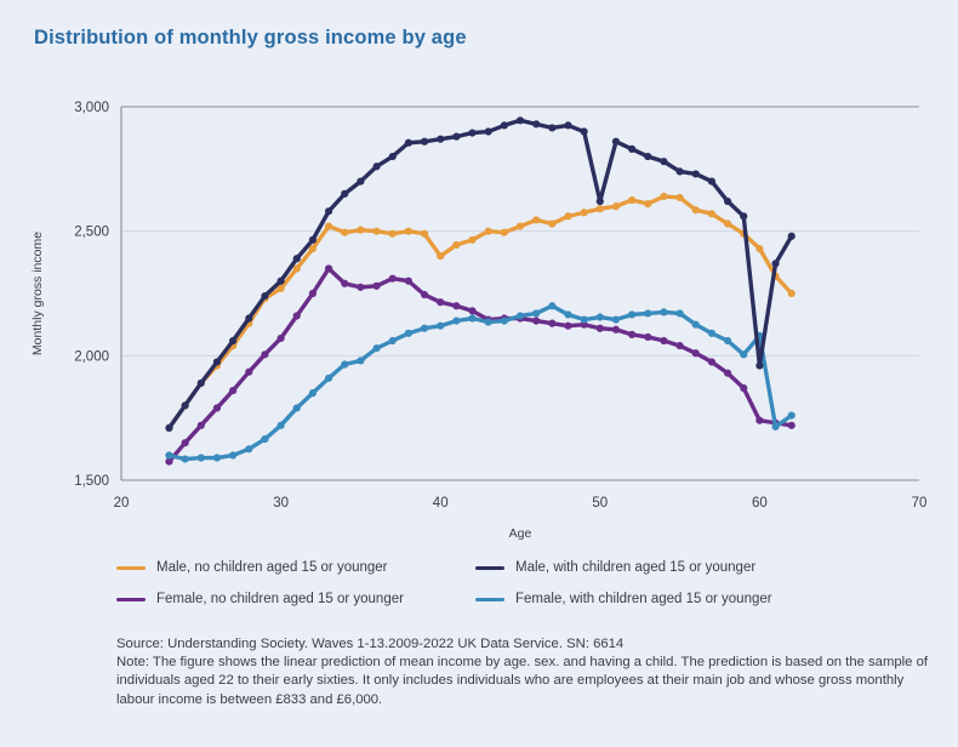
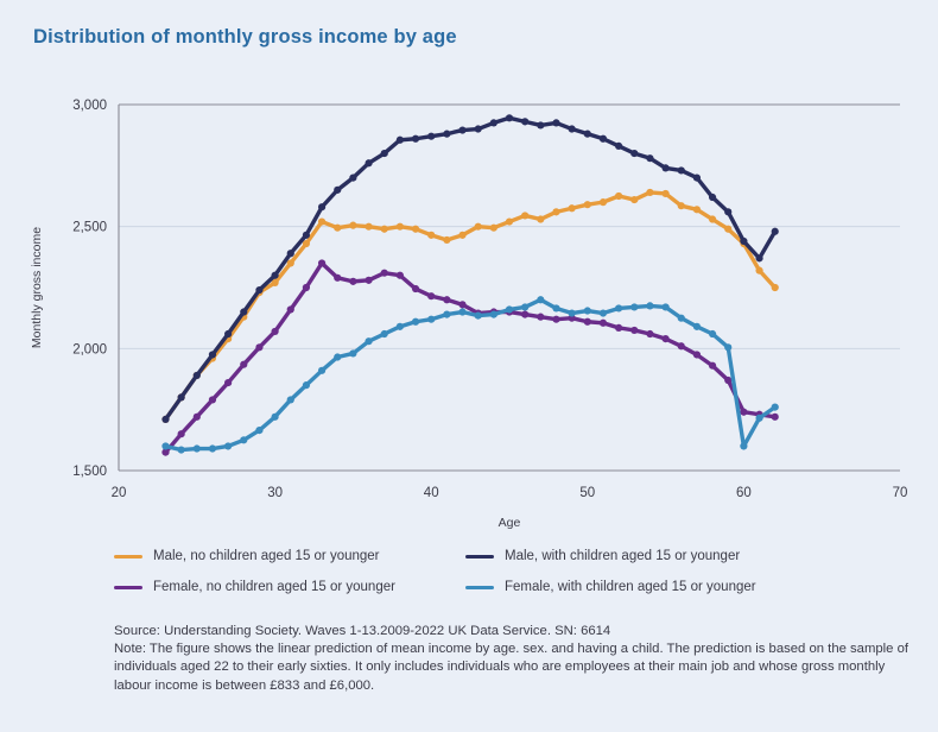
Male, no children aged 15 or younger/40: 2400 -> 2460
Male, with children aged 15 or younger/50: 2620 -> 2880
Male, with children aged 15 or younger/60: 1960 -> 2440
Female, with children aged 15 or younger/60: 2080 -> 1600
